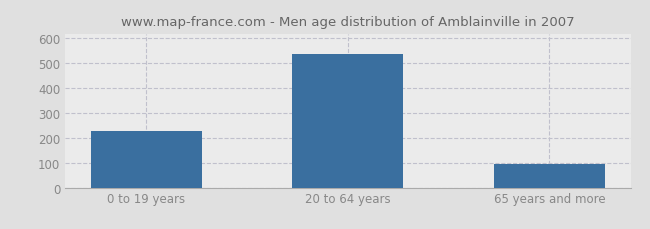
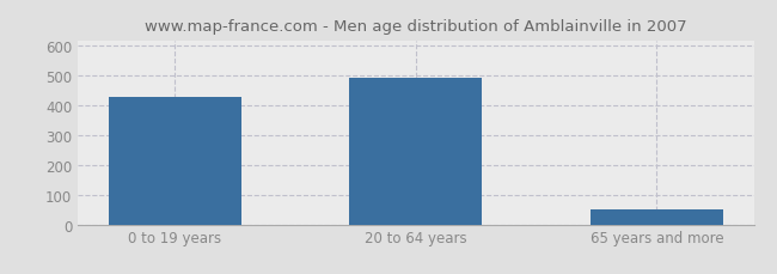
0 to 19 years: 228 -> 430
20 to 64 years: 537 -> 495
65 years and more: 93 -> 50
